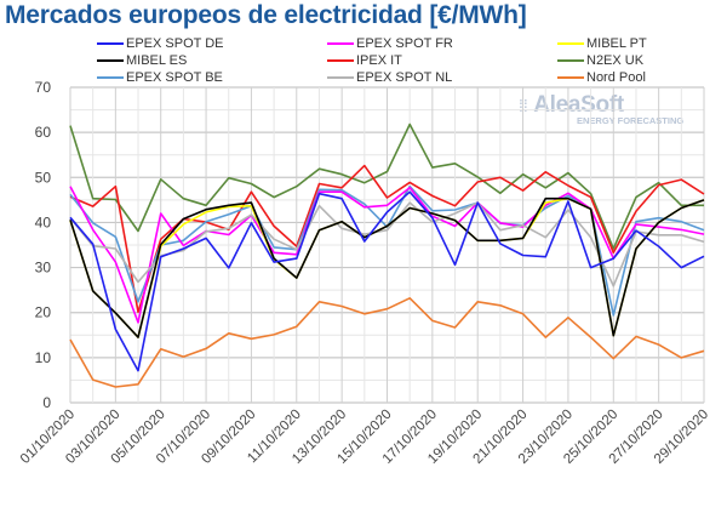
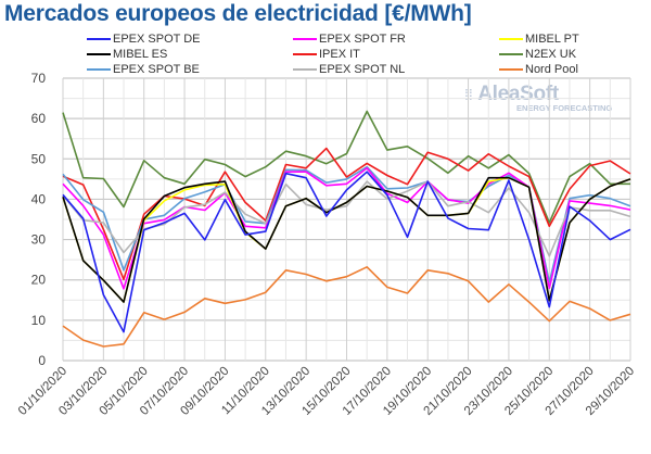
EPEX SPOT FR/01/10/2020: 48 -> 44
Nord Pool/01/10/2020: 14 -> 9
IPEX IT/03/10/2020: 48 -> 32
EPEX SPOT FR/05/10/2020: 42 -> 34
EPEX SPOT BE/15/10/2020: 39 -> 45
IPEX IT/19/10/2020: 49 -> 52
EPEX SPOT FR/25/10/2020: 32 -> 18
EPEX SPOT DE/25/10/2020: 32 -> 13
